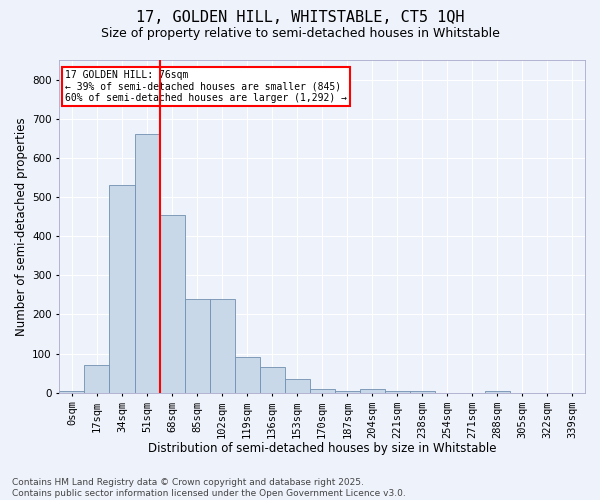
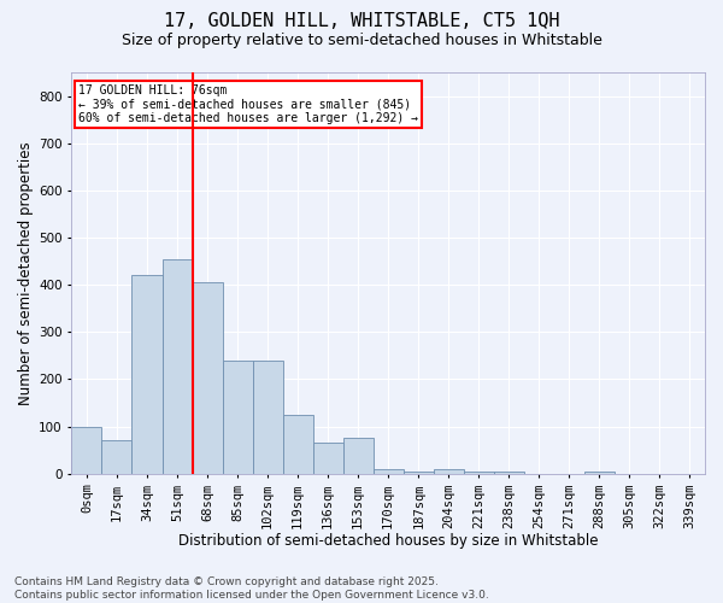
0sqm: 5 -> 100
34sqm: 530 -> 420
51sqm: 660 -> 455
68sqm: 455 -> 405
119sqm: 90 -> 125
153sqm: 35 -> 75
